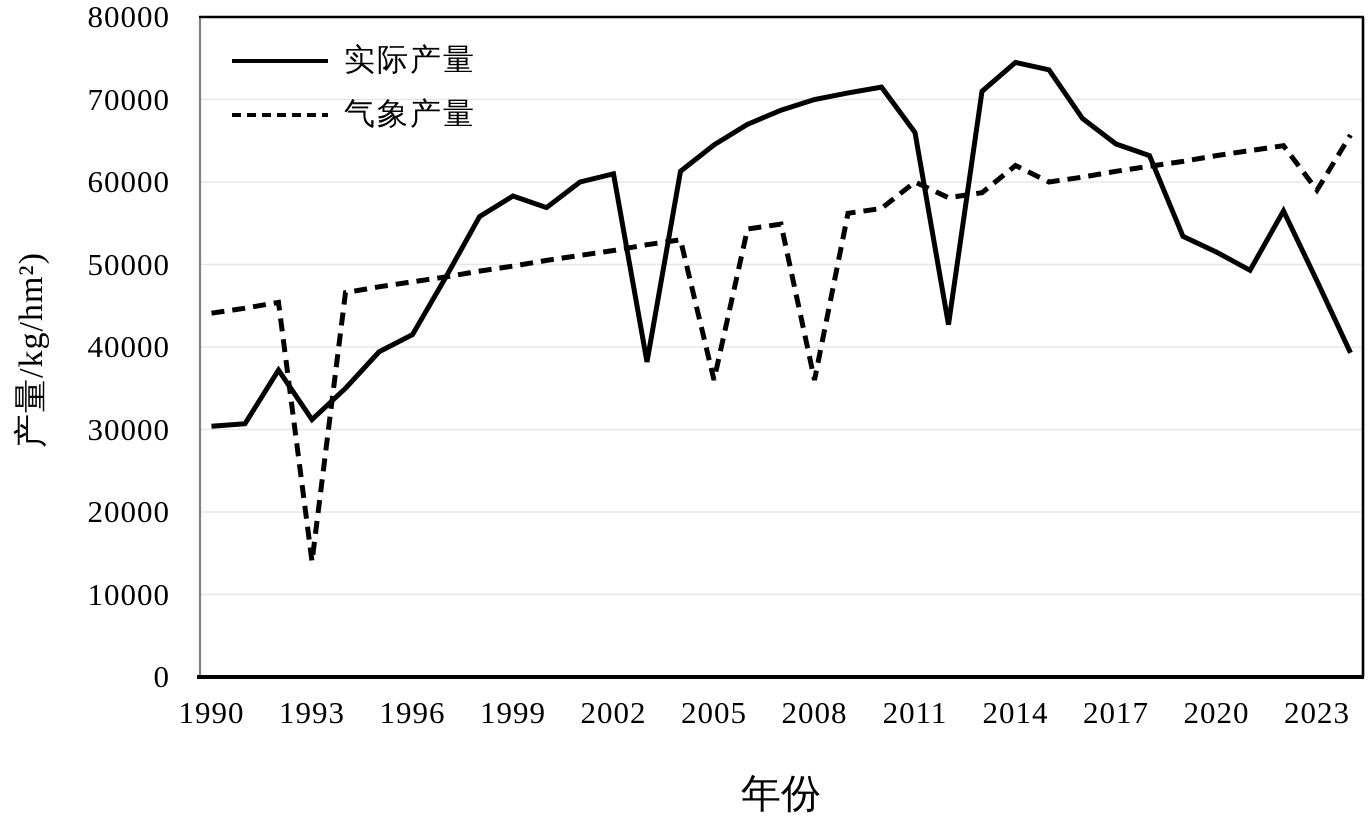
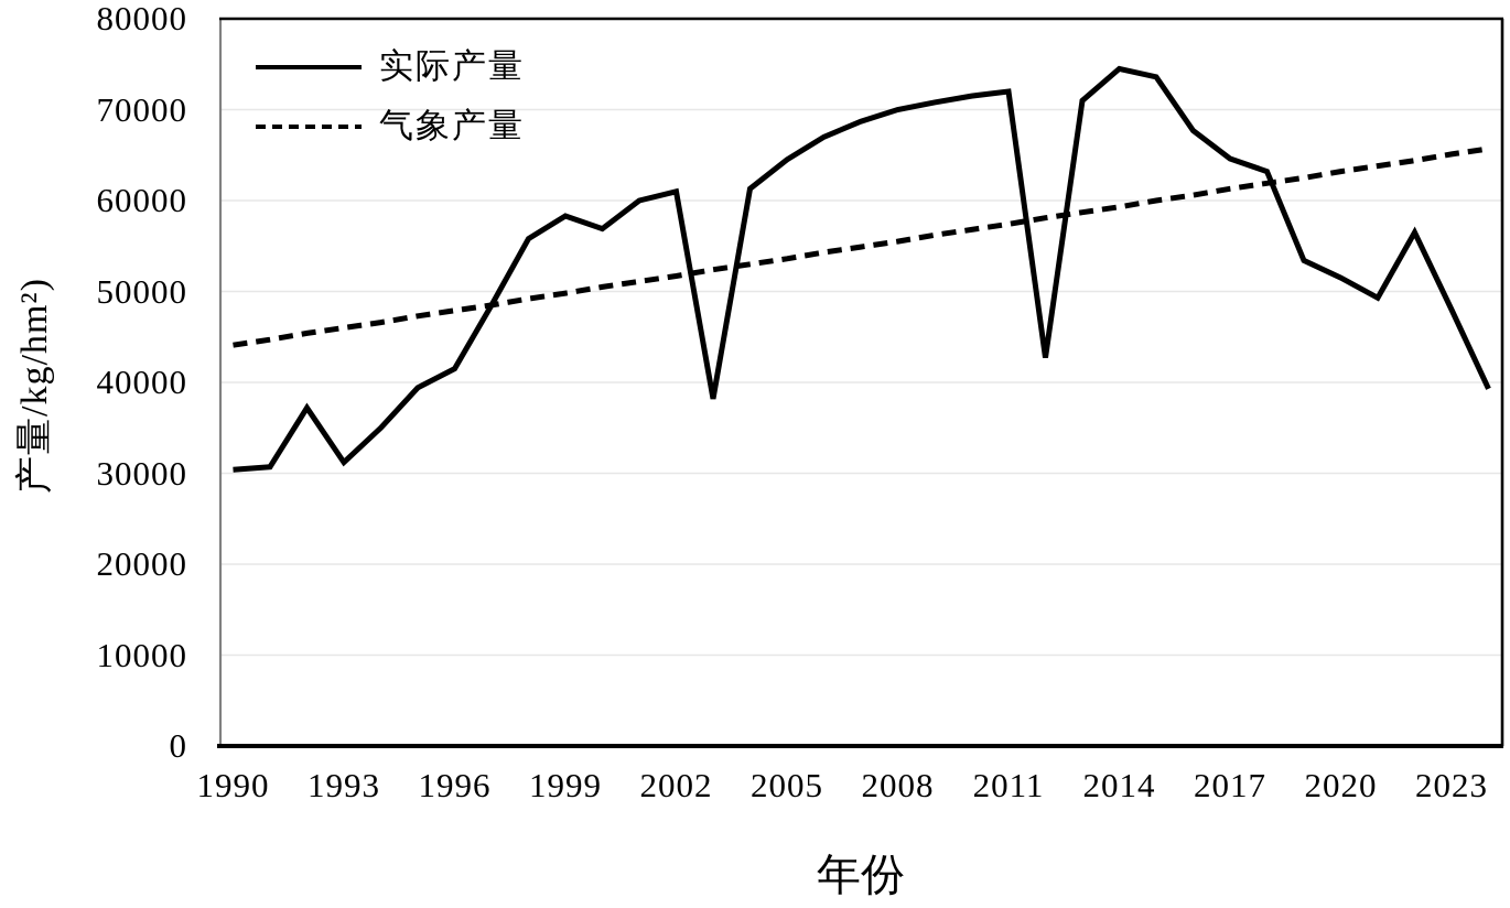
气象产量/1993: 14000 -> 46000
气象产量/2005: 36000 -> 54000
气象产量/2008: 36000 -> 56000
实际产量/2011: 66000 -> 72000
气象产量/2011: 60000 -> 57000
气象产量/2014: 62000 -> 59000
气象产量/2023: 59000 -> 65000
